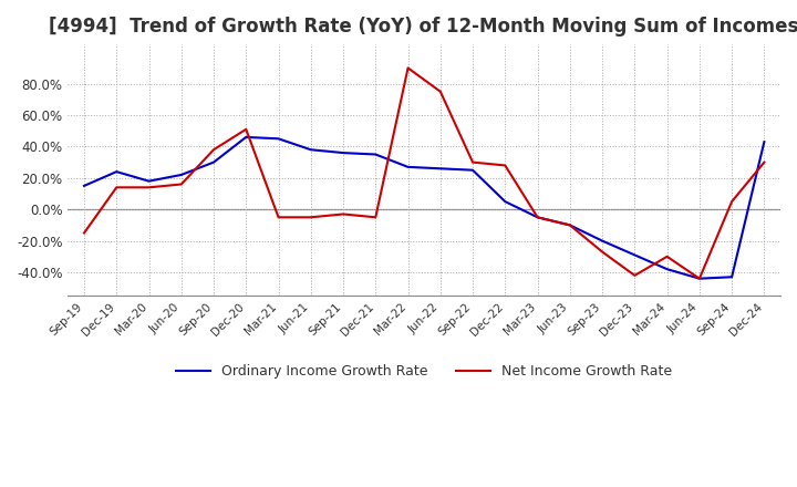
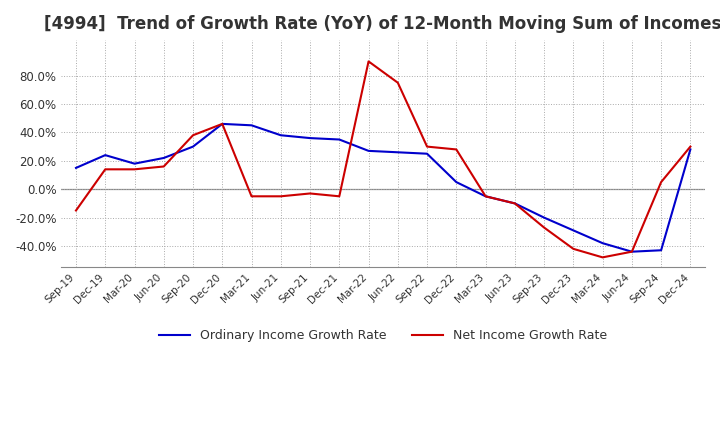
Net Income Growth Rate/Dec-20: 51% -> 46%
Net Income Growth Rate/Mar-24: -30% -> -48%
Ordinary Income Growth Rate/Dec-24: 43% -> 28%
